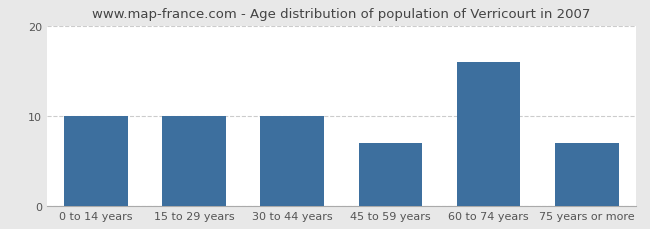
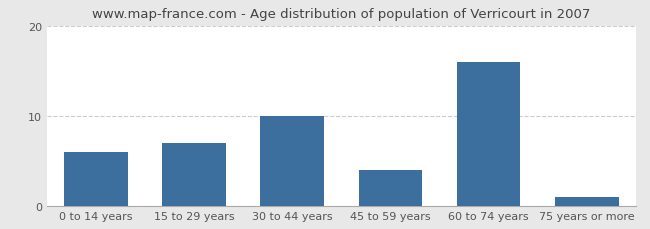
0 to 14 years: 10 -> 6
15 to 29 years: 10 -> 7
45 to 59 years: 7 -> 4
75 years or more: 7 -> 1
